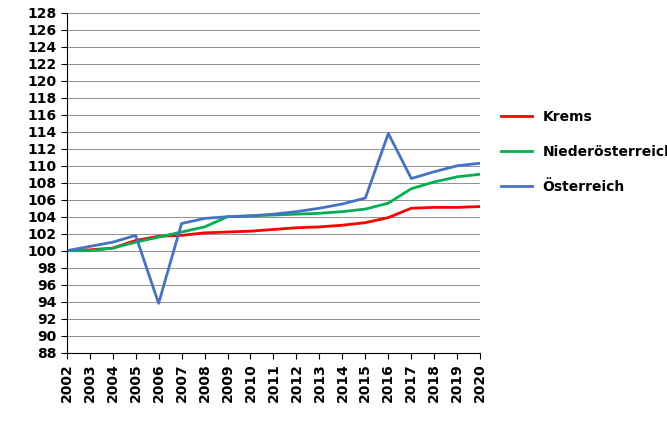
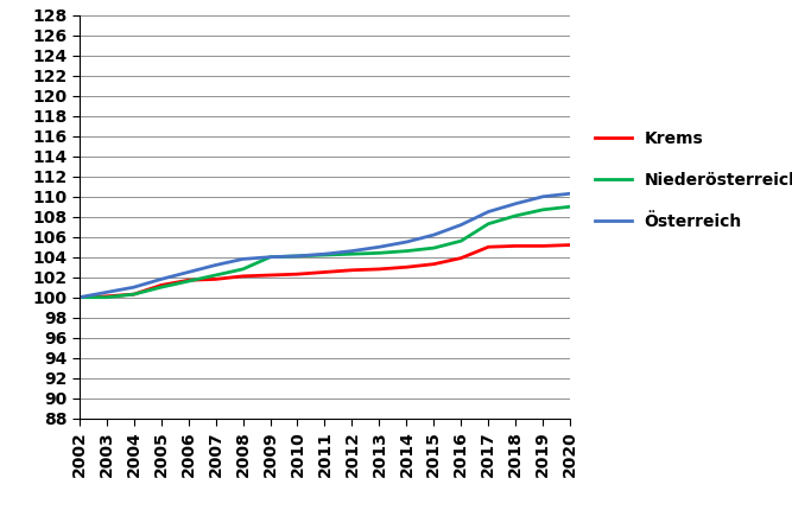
Österreich/2006: 93.8 -> 102.5
Österreich/2016: 113.8 -> 107.2
